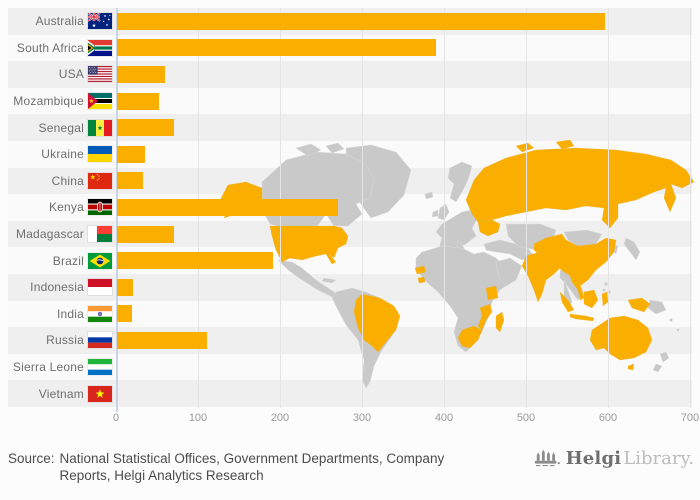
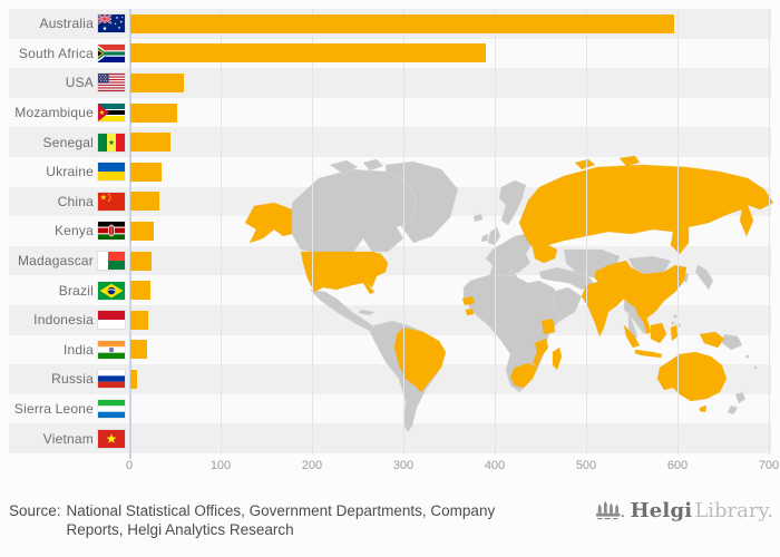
Senegal: 70 -> 40
Kenya: 270 -> 20
Madagascar: 70 -> 20
Brazil: 190 -> 20
Russia: 110 -> 10
